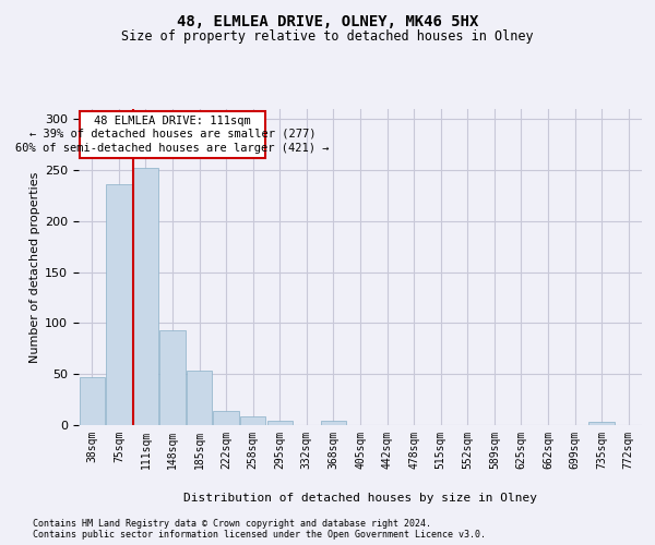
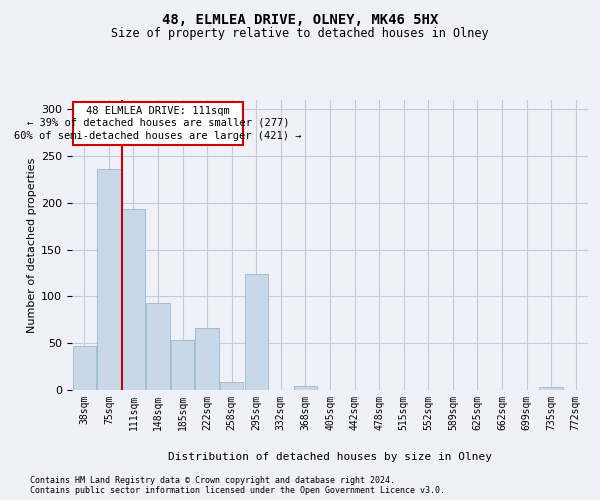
111sqm: 252 -> 194
222sqm: 14 -> 66
295sqm: 4 -> 124
